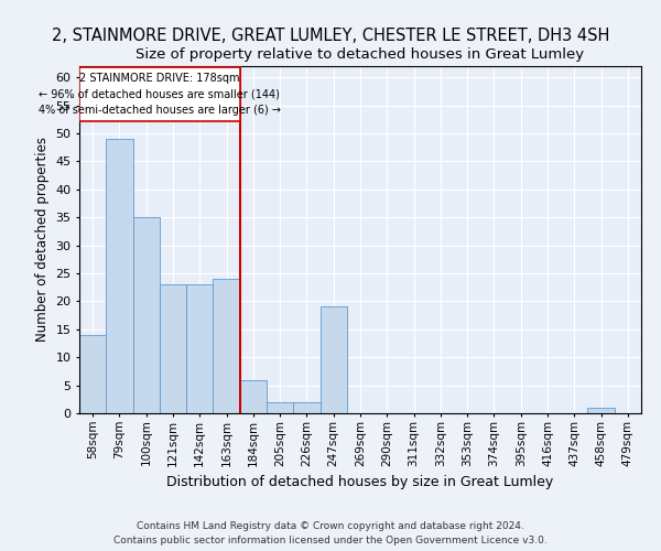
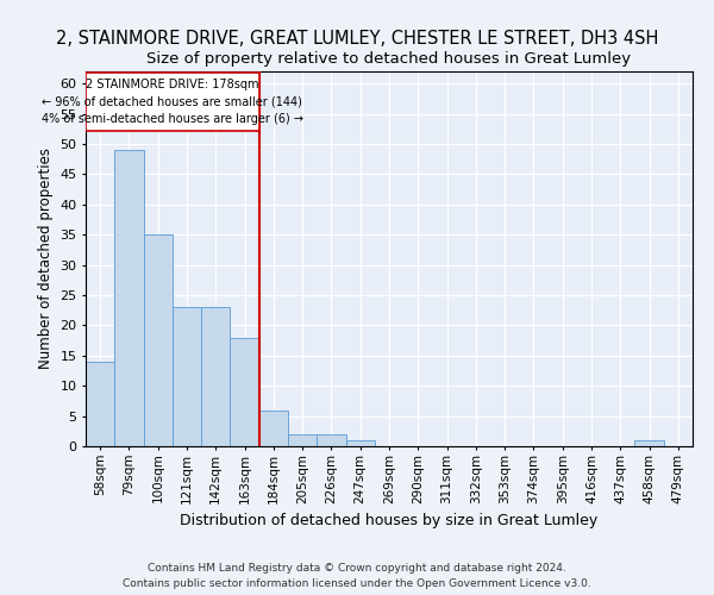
163sqm: 24 -> 18
247sqm: 19 -> 1
